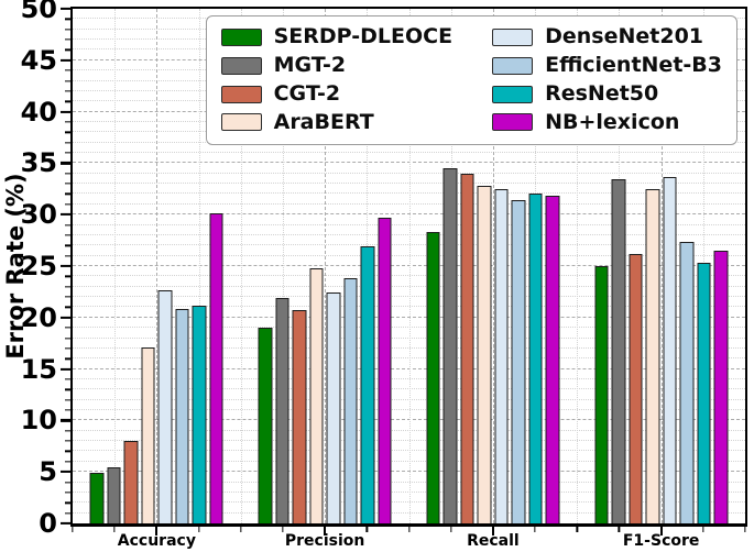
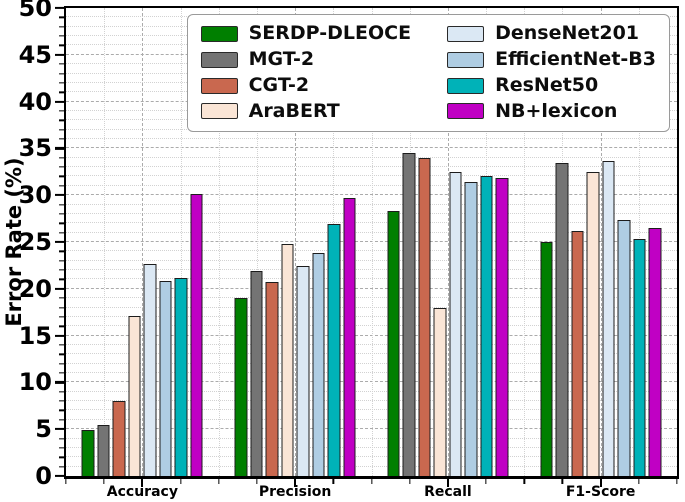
AraBERT/Recall: 33 -> 18
